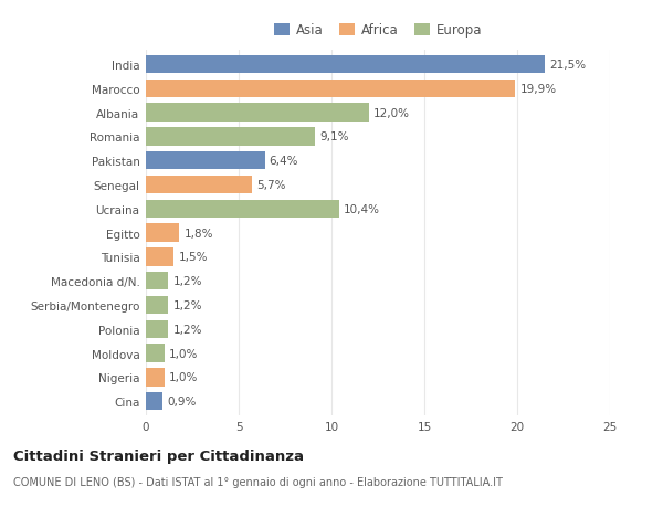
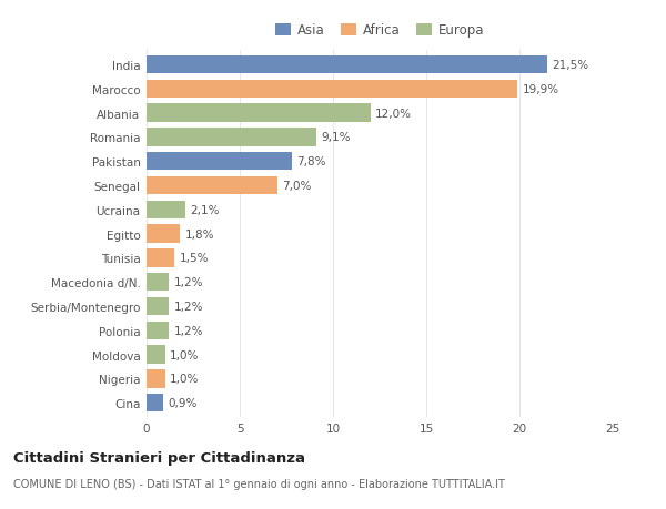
Pakistan: 6,4% -> 7,8%
Senegal: 5,7% -> 7,0%
Ucraina: 10,4% -> 2,1%
